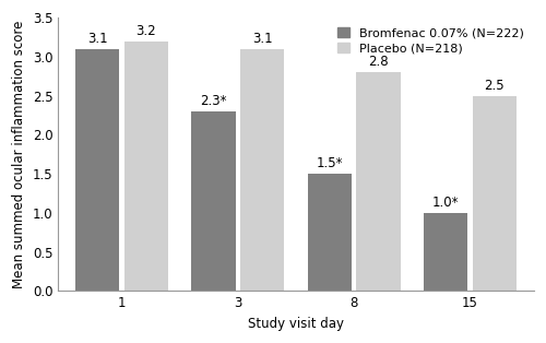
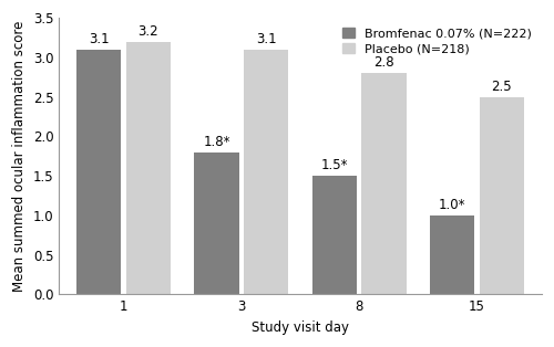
Bromfenac 0.07% (N=222)/3: 2.3* -> 1.8*
